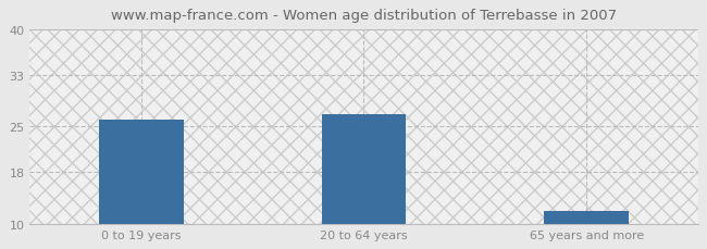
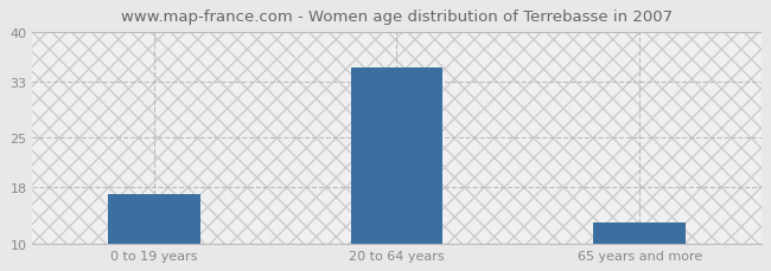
0 to 19 years: 26 -> 17
20 to 64 years: 27 -> 35
65 years and more: 12 -> 13
